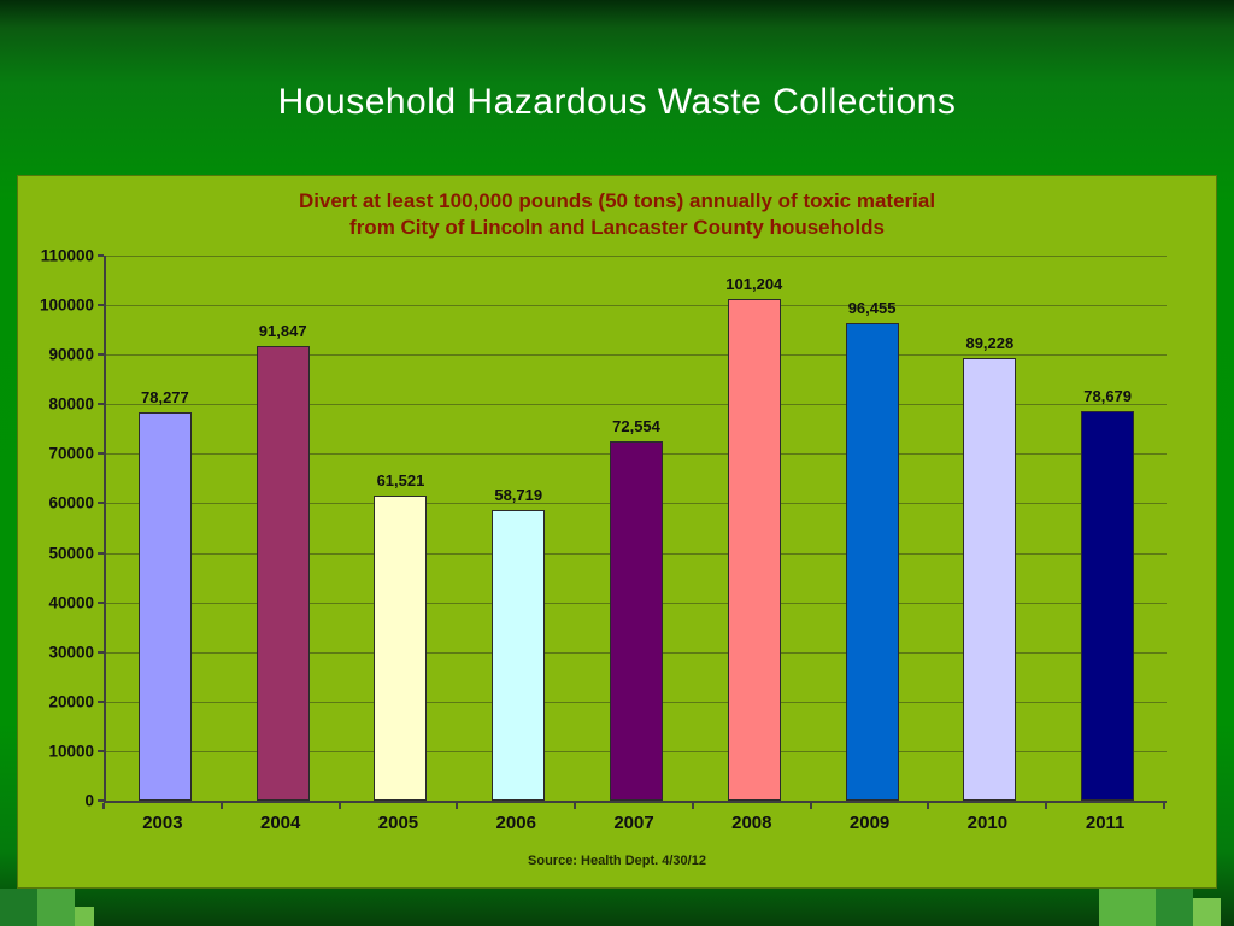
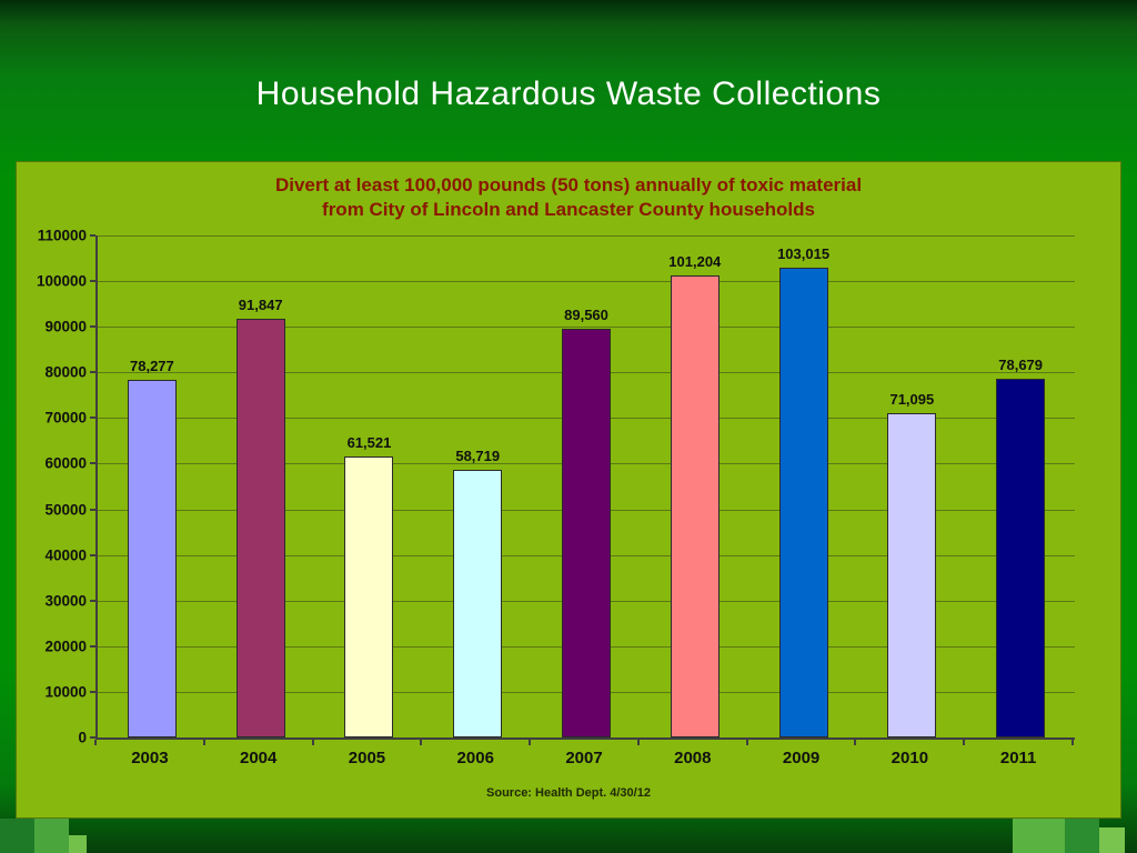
2007: 72,554 -> 89,560
2009: 96,455 -> 103,015
2010: 89,228 -> 71,095
